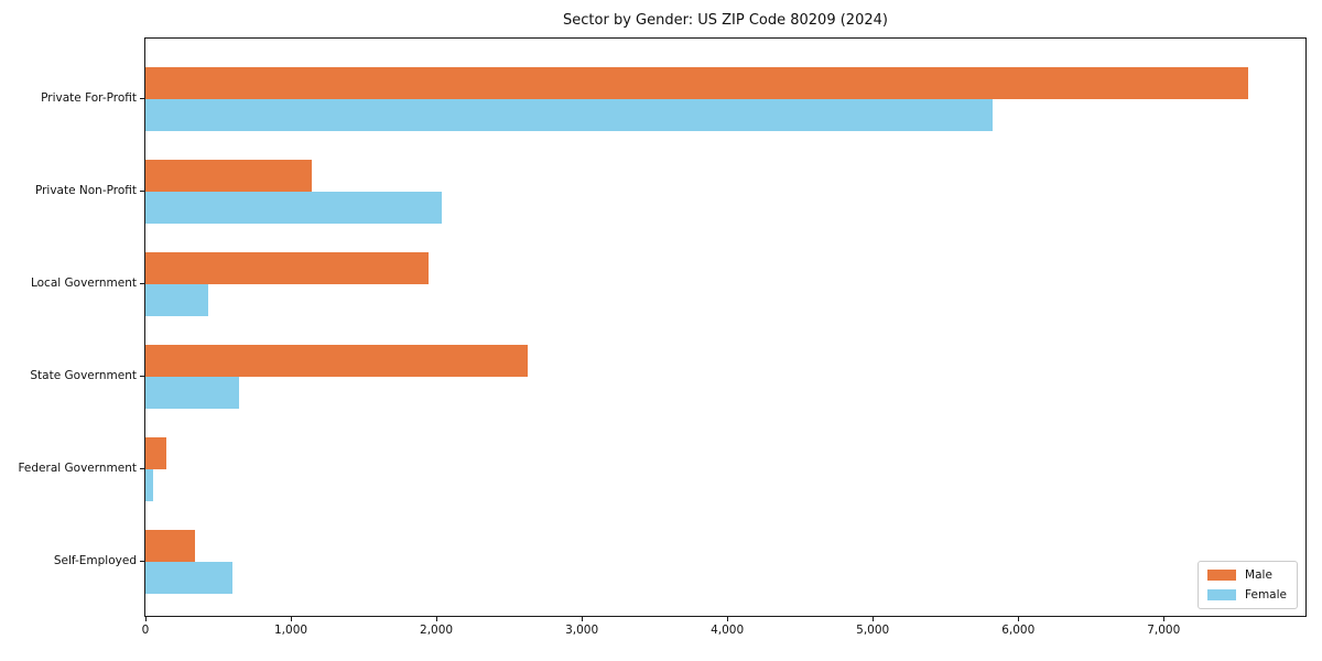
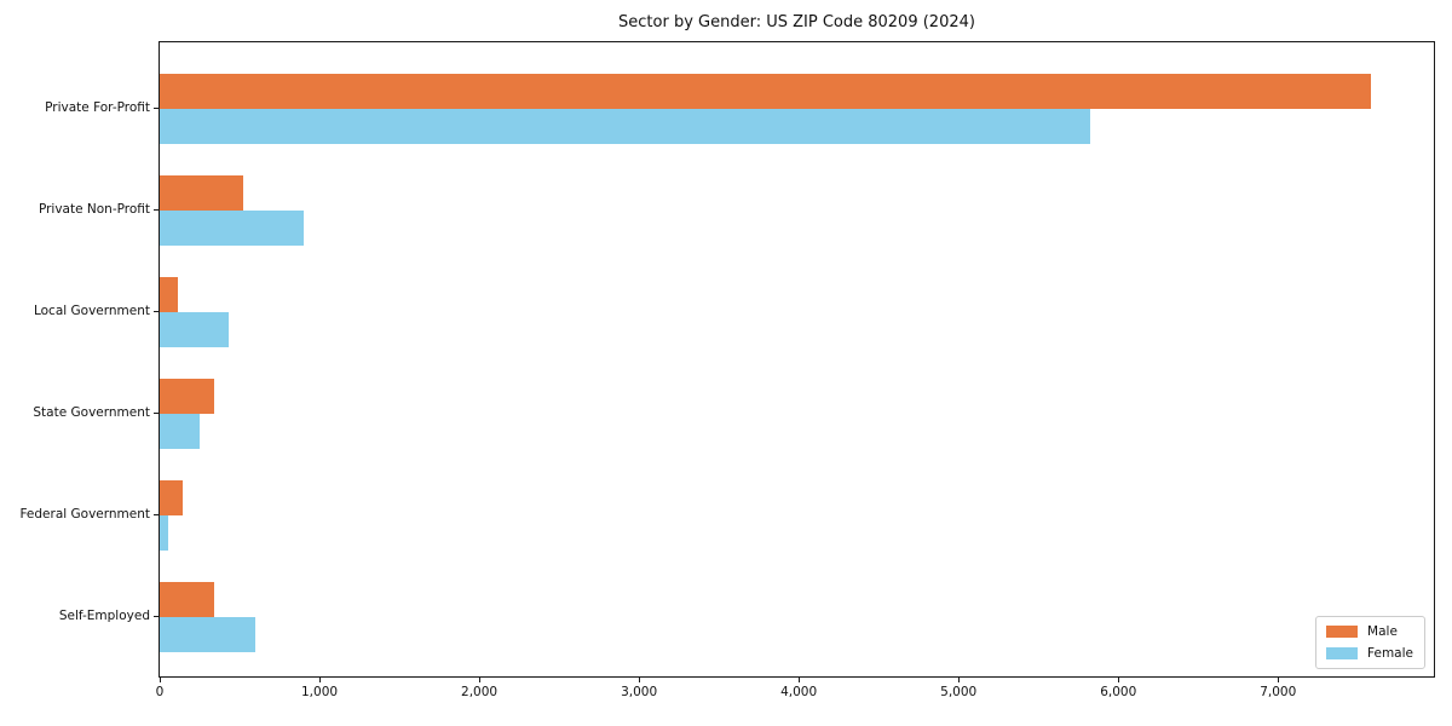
Male/Private Non-Profit: 1140 -> 520
Female/Private Non-Profit: 2040 -> 900
Male/Local Government: 1950 -> 120
Male/State Government: 2630 -> 340
Female/State Government: 640 -> 250
